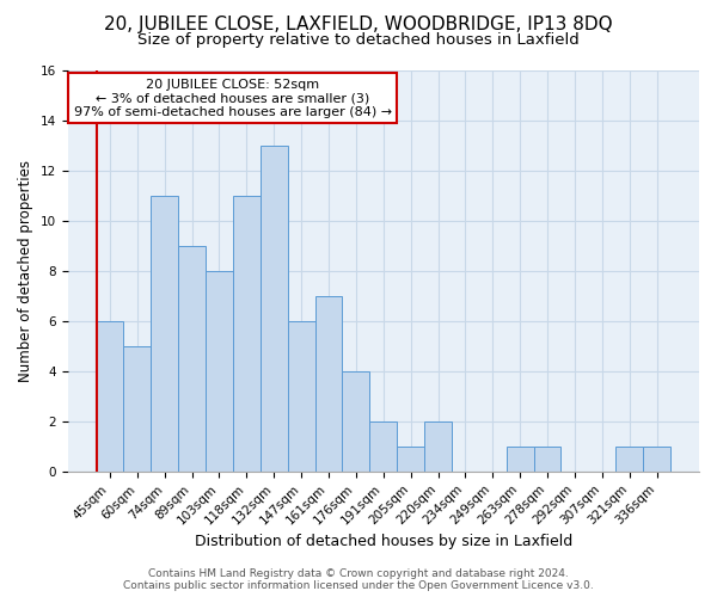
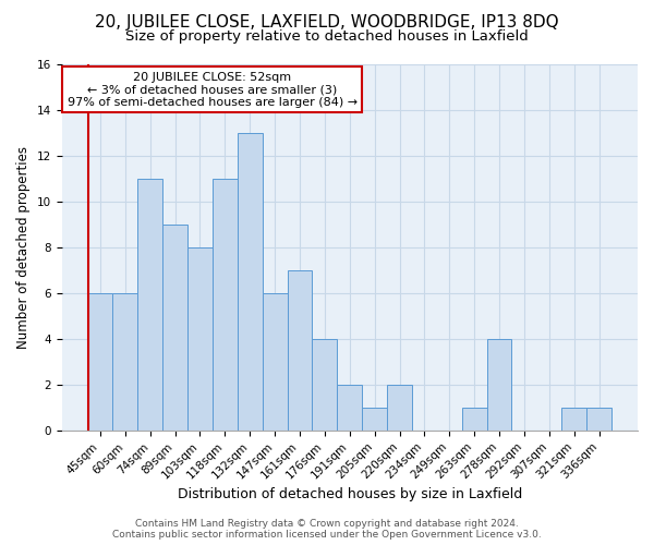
60sqm: 5 -> 6
278sqm: 1 -> 4
